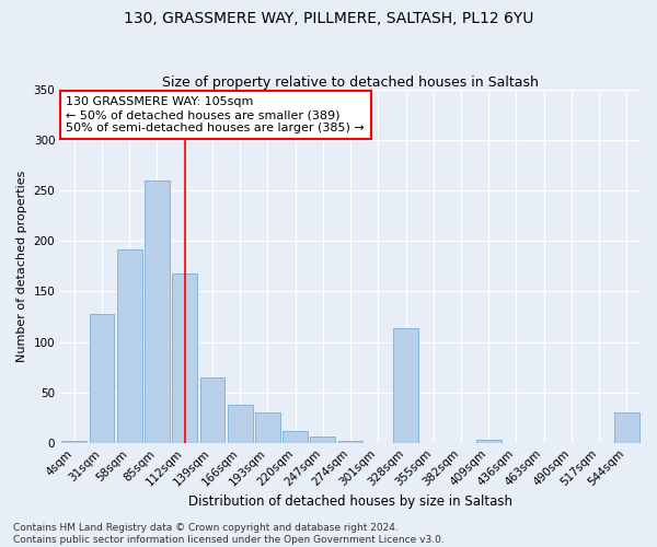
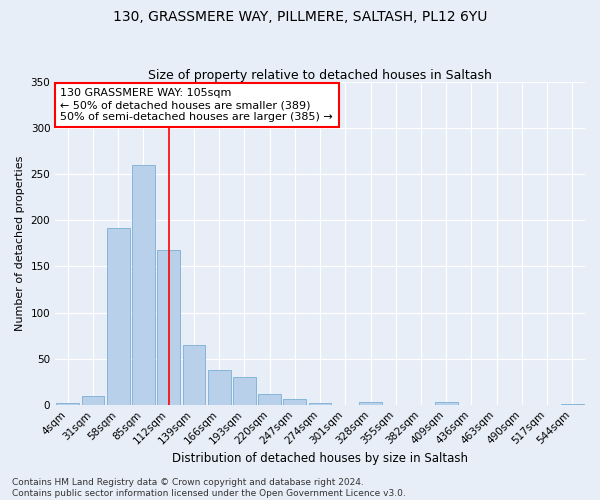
31sqm: 128 -> 10
328sqm: 114 -> 3
544sqm: 30 -> 1
